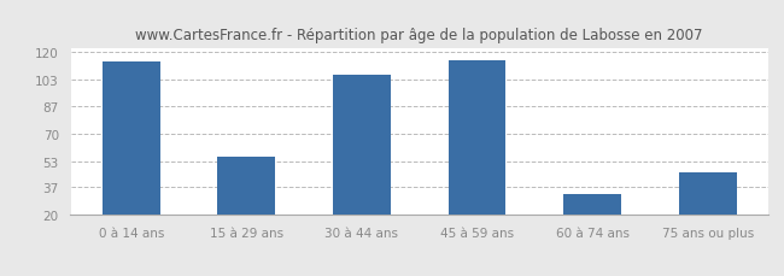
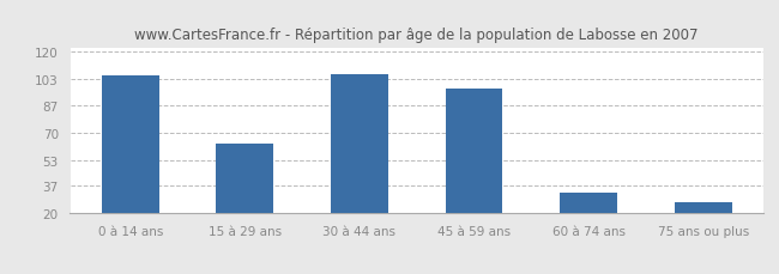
0 à 14 ans: 114 -> 105
15 à 29 ans: 56 -> 63
45 à 59 ans: 115 -> 97
75 ans ou plus: 46 -> 27
